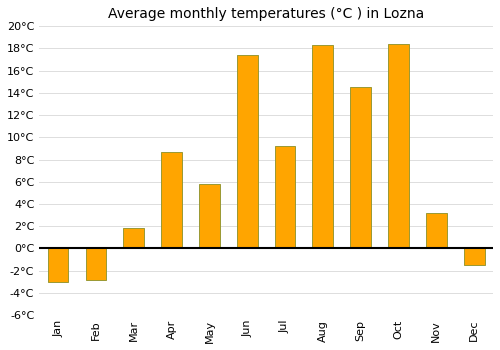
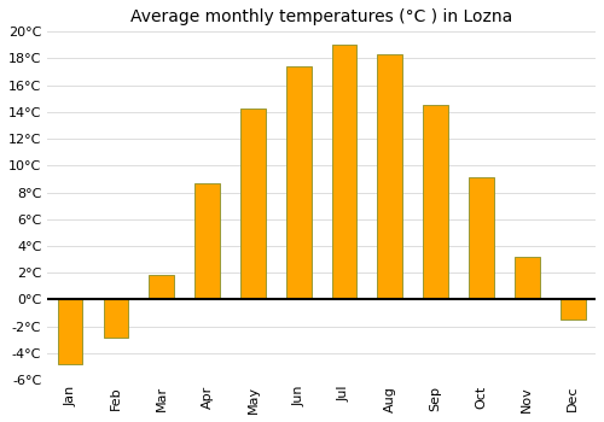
Jan: -3.0°C -> -4.8°C
May: 5.8°C -> 14.3°C
Jul: 9.2°C -> 19.0°C
Oct: 18.4°C -> 9.1°C
